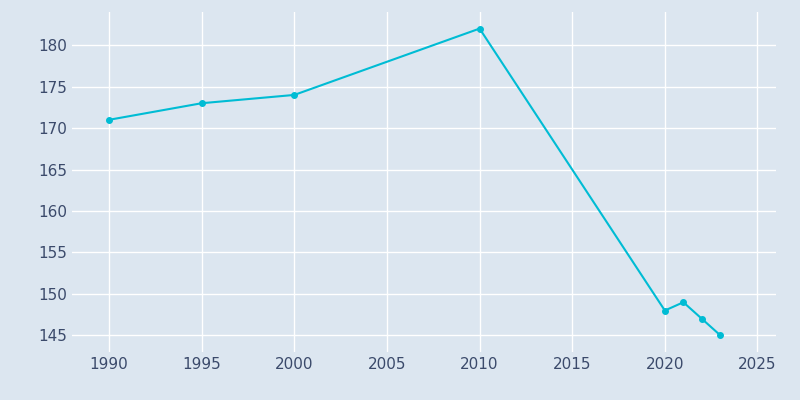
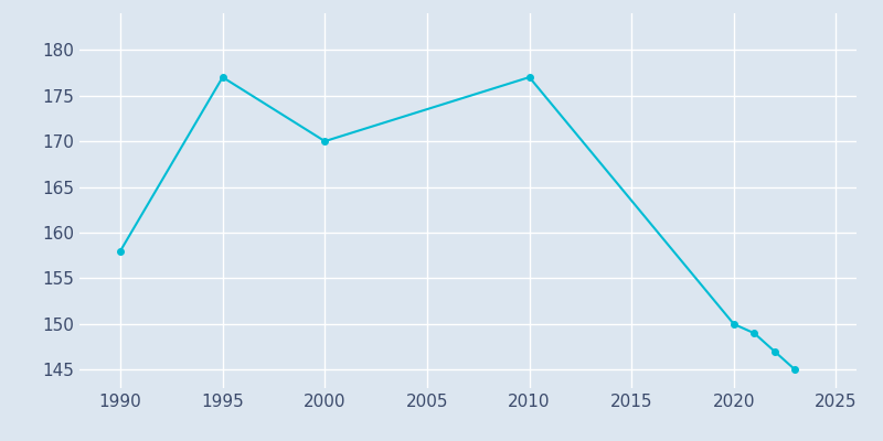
1990: 171 -> 158
1995: 173 -> 177
2000: 174 -> 170
2010: 182 -> 177
2020: 148 -> 150
